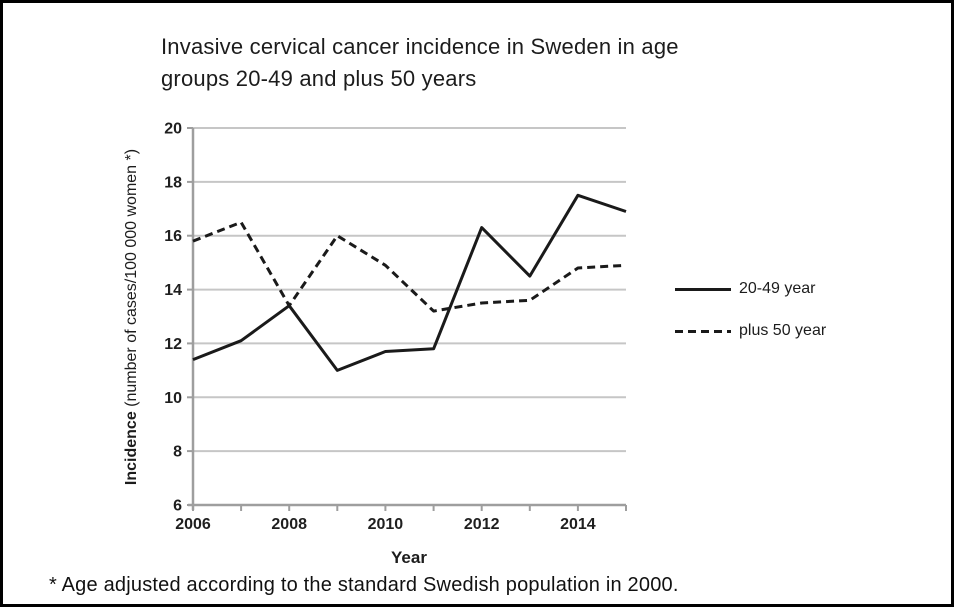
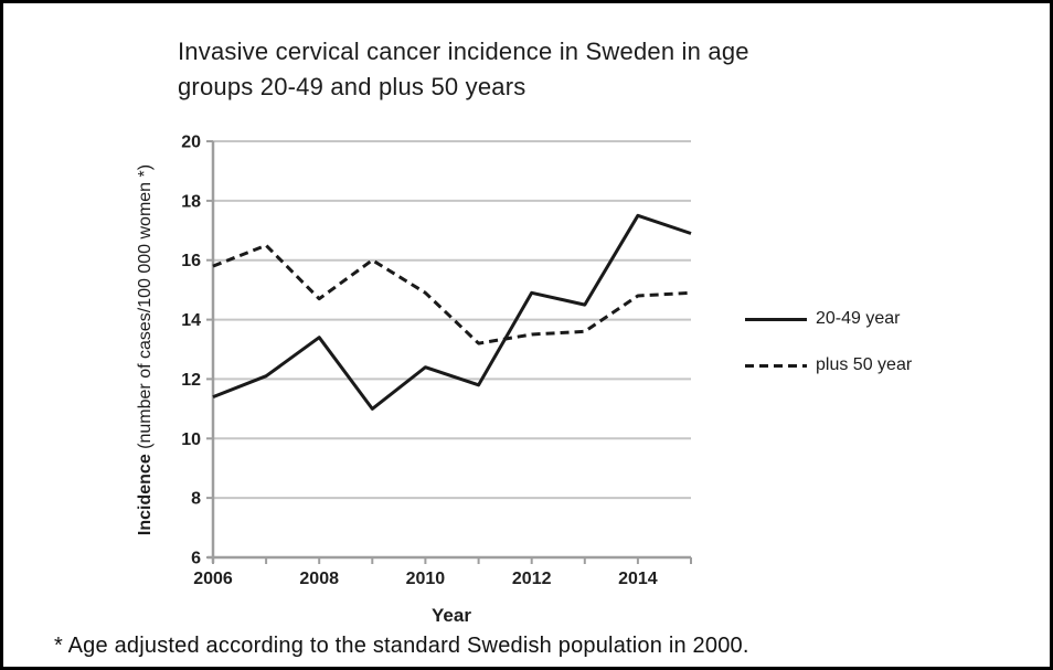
plus 50 year/2008: 13.4 -> 14.7
20-49 year/2010: 11.7 -> 12.4
20-49 year/2012: 16.3 -> 14.9
